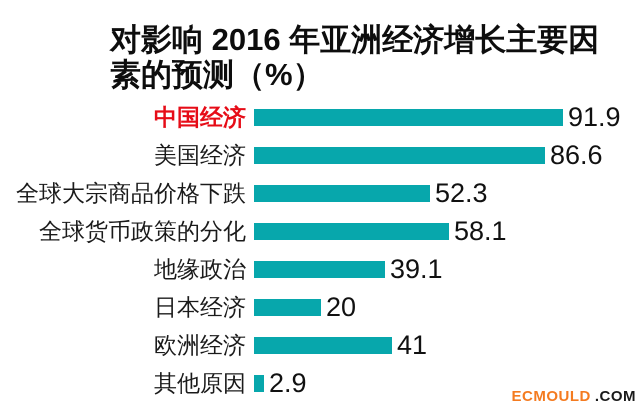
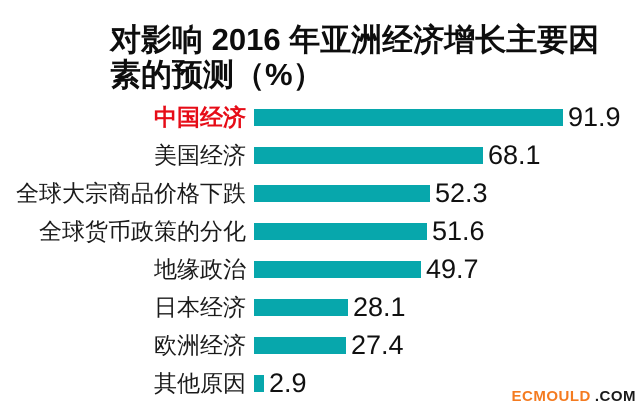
美国经济: 86.6 -> 68.1
全球货币政策的分化: 58.1 -> 51.6
地缘政治: 39.1 -> 49.7
日本经济: 20 -> 28.1
欧洲经济: 41 -> 27.4
